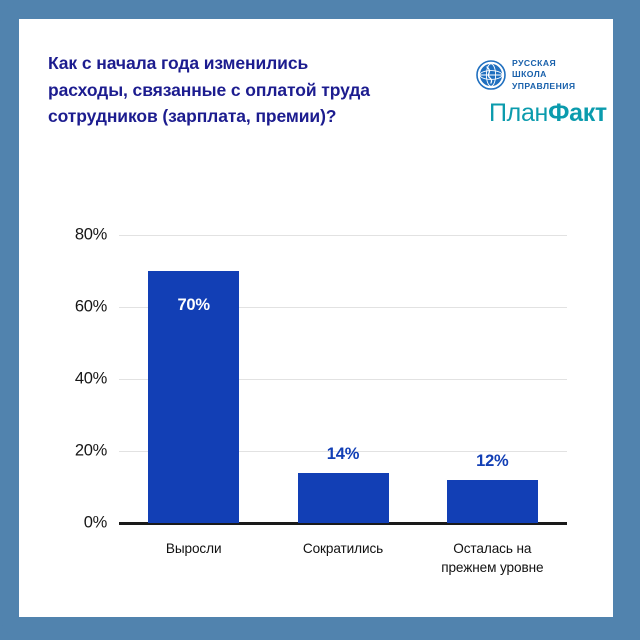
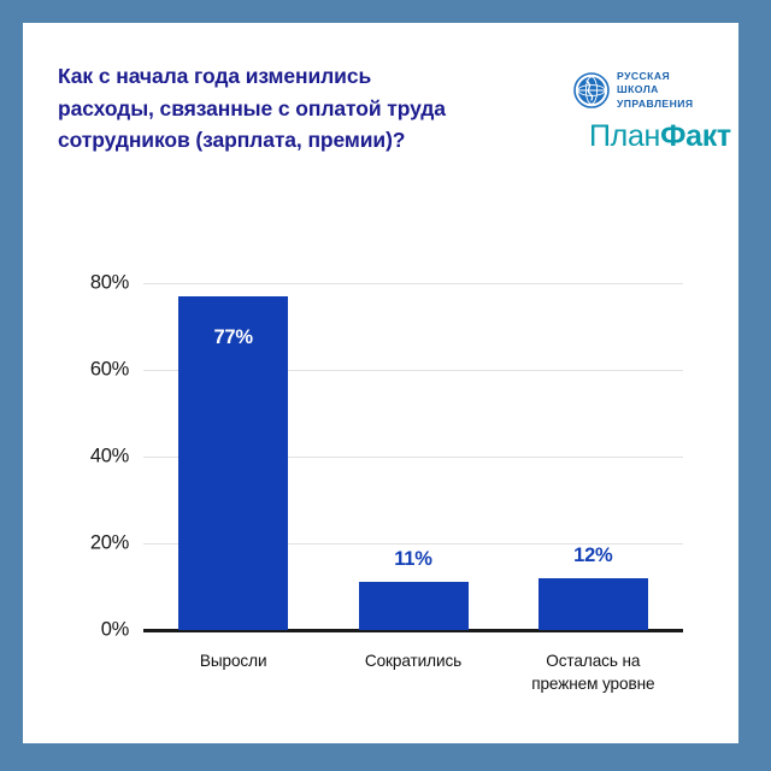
Выросли: 70% -> 77%
Сократились: 14% -> 11%
